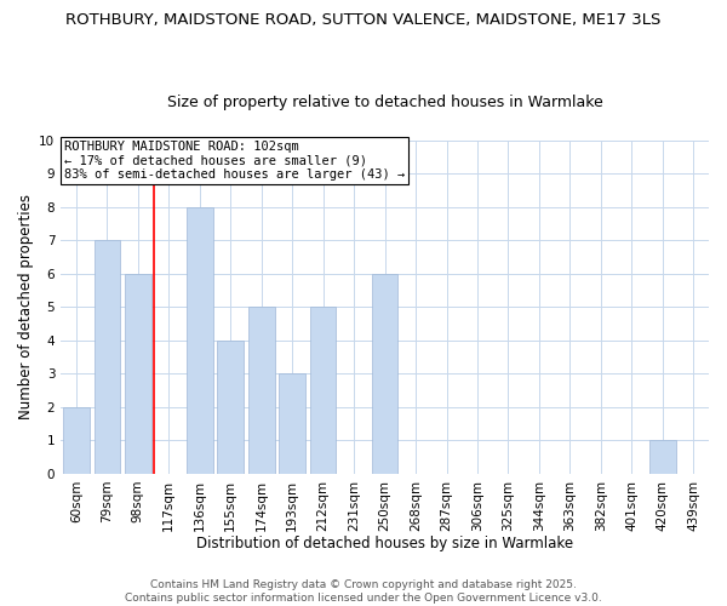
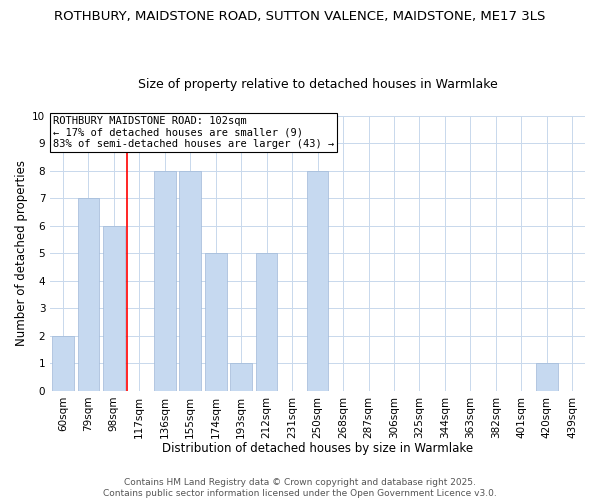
155sqm: 4 -> 8
193sqm: 3 -> 1
250sqm: 6 -> 8
